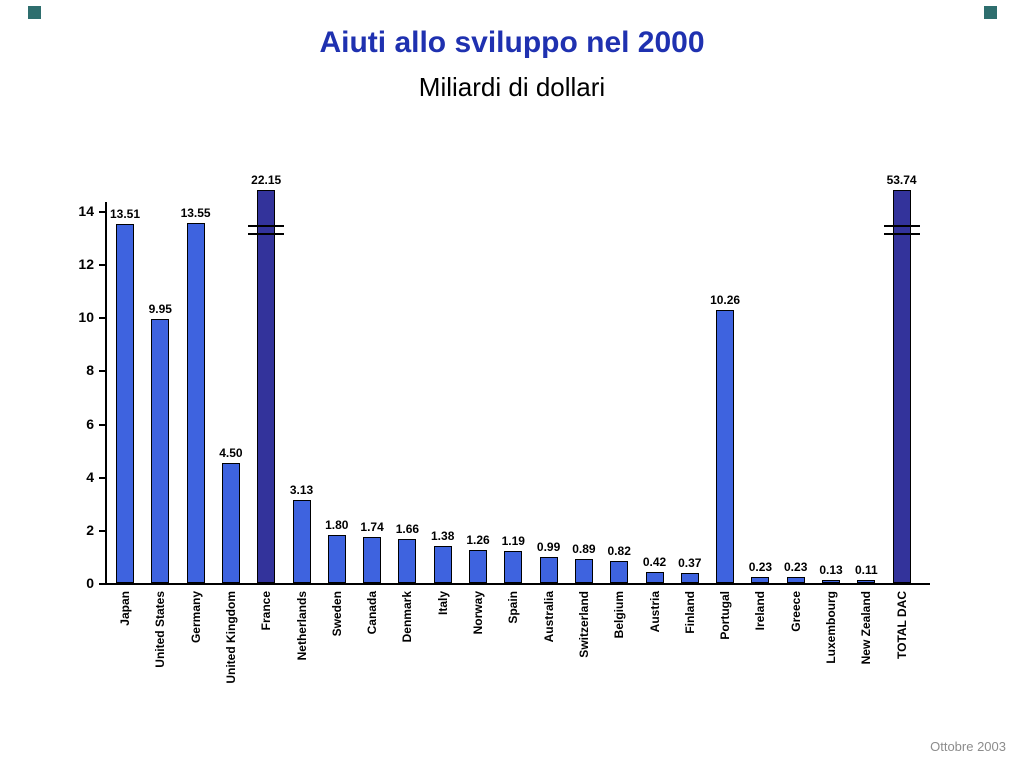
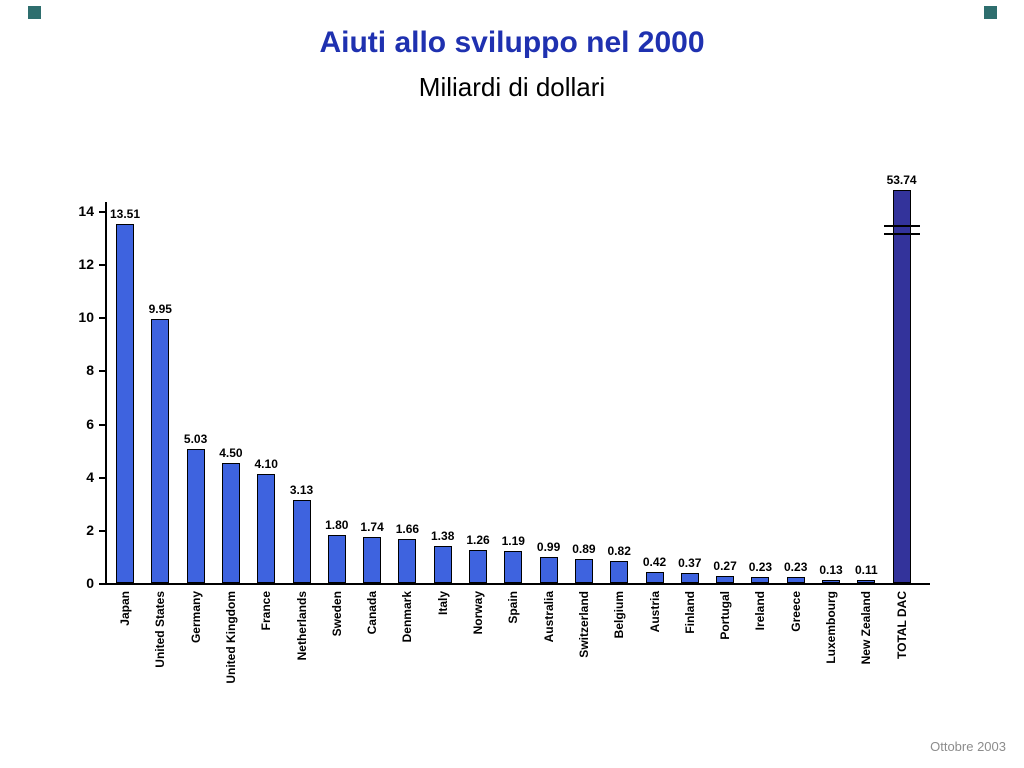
Germany: 13.55 -> 5.03
France: 22.15 -> 4.10
Portugal: 10.26 -> 0.27
